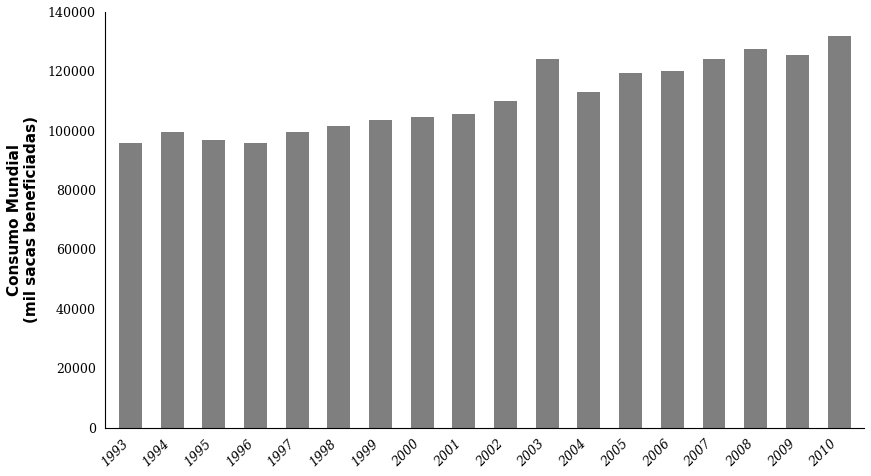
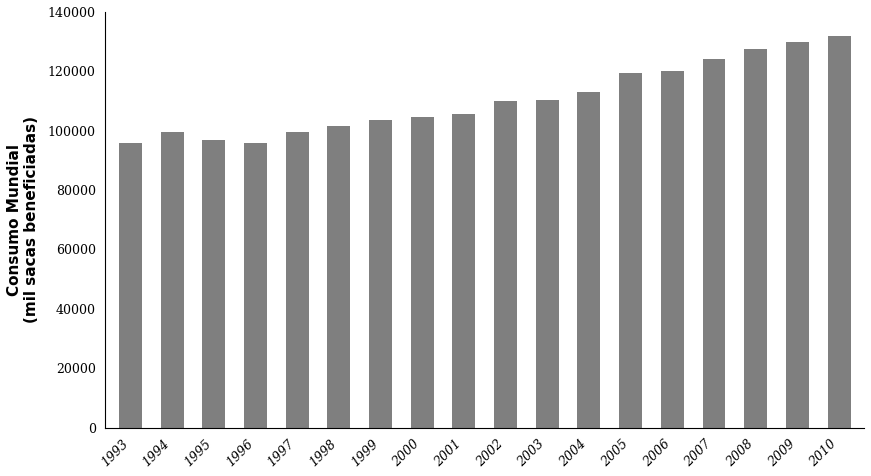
2003: 124000 -> 110500
2009: 125500 -> 130000
